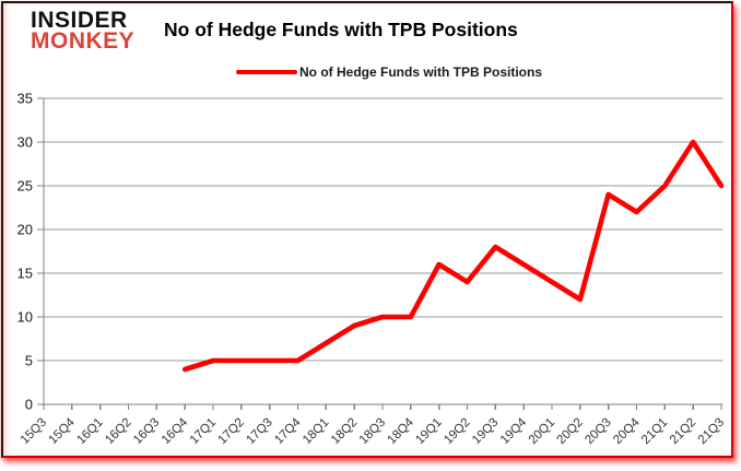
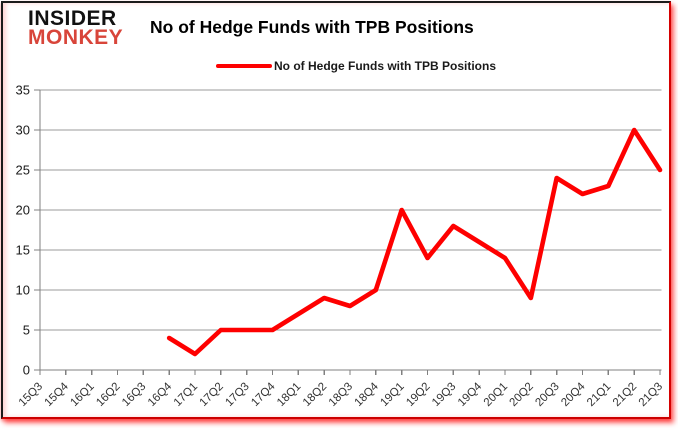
17Q1: 5 -> 2
18Q3: 10 -> 8
19Q1: 16 -> 20
20Q2: 12 -> 9
21Q1: 25 -> 23
